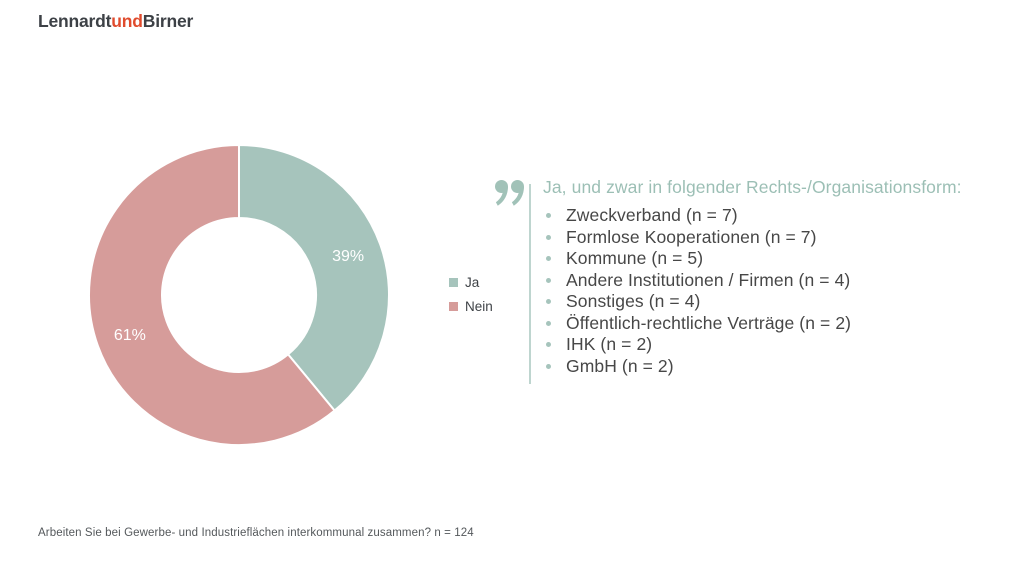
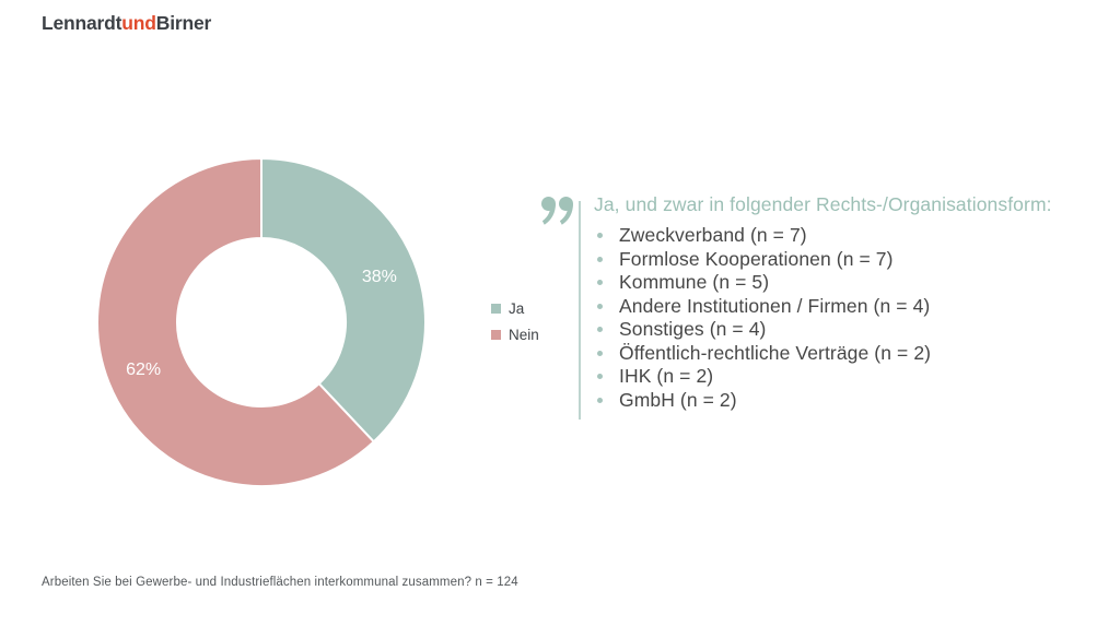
Ja: 39% -> 38%
Nein: 61% -> 62%
